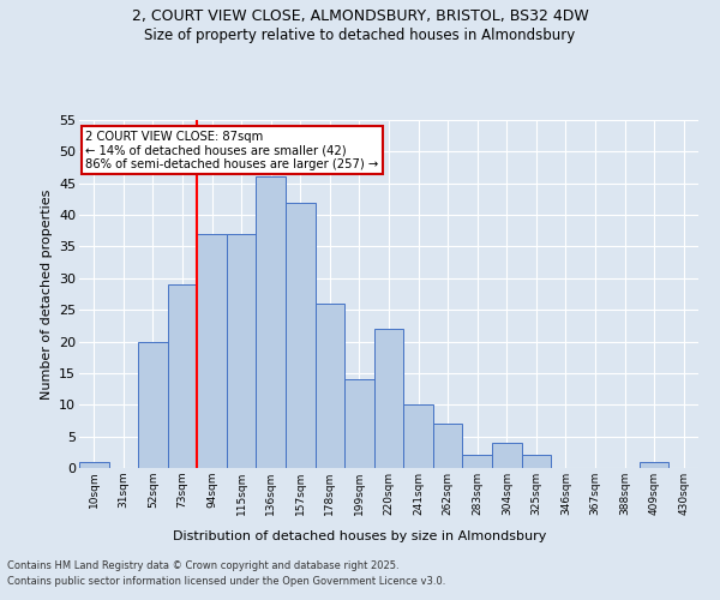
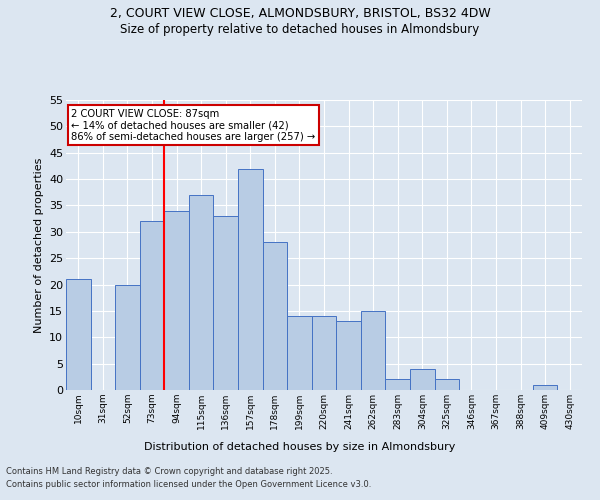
10sqm: 1 -> 21
73sqm: 29 -> 32
94sqm: 37 -> 34
136sqm: 46 -> 33
178sqm: 26 -> 28
220sqm: 22 -> 14
241sqm: 10 -> 13
262sqm: 7 -> 15
